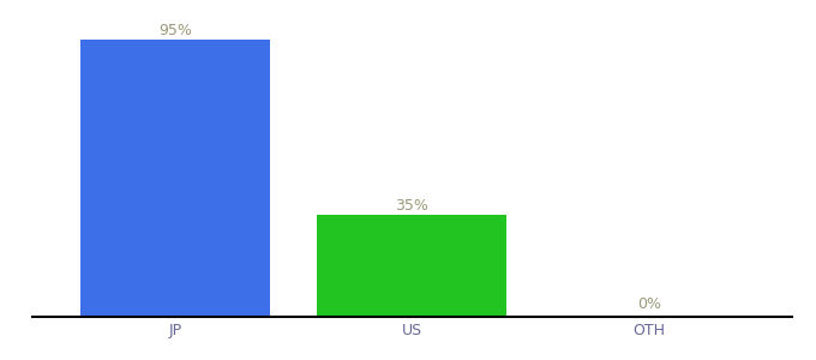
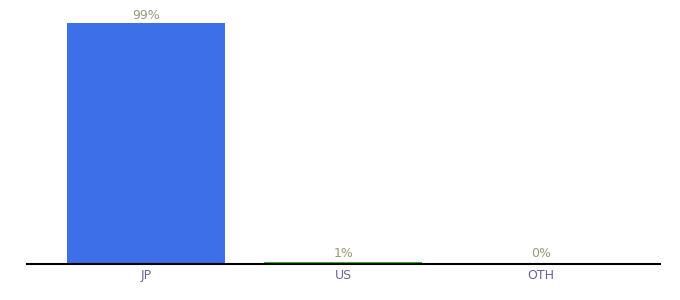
JP: 95% -> 99%
US: 35% -> 1%
